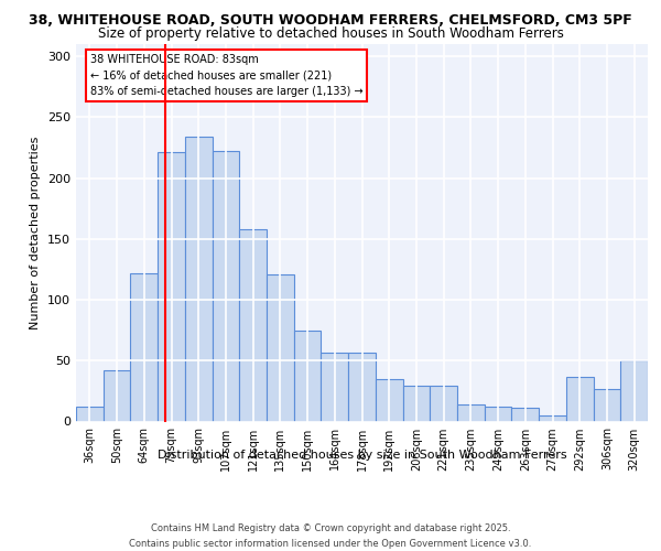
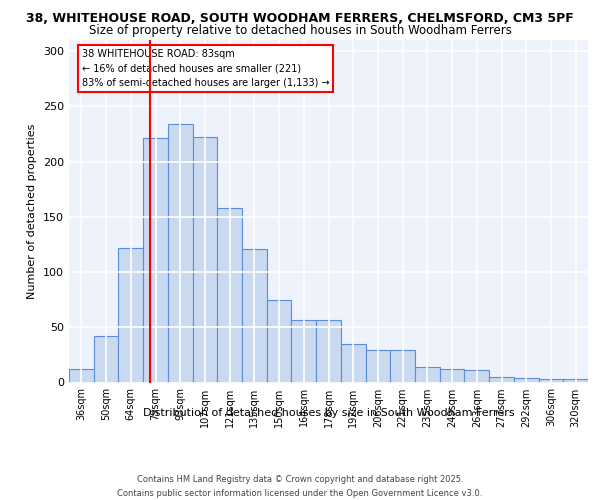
292sqm: 37 -> 4
306sqm: 27 -> 3
320sqm: 50 -> 3
